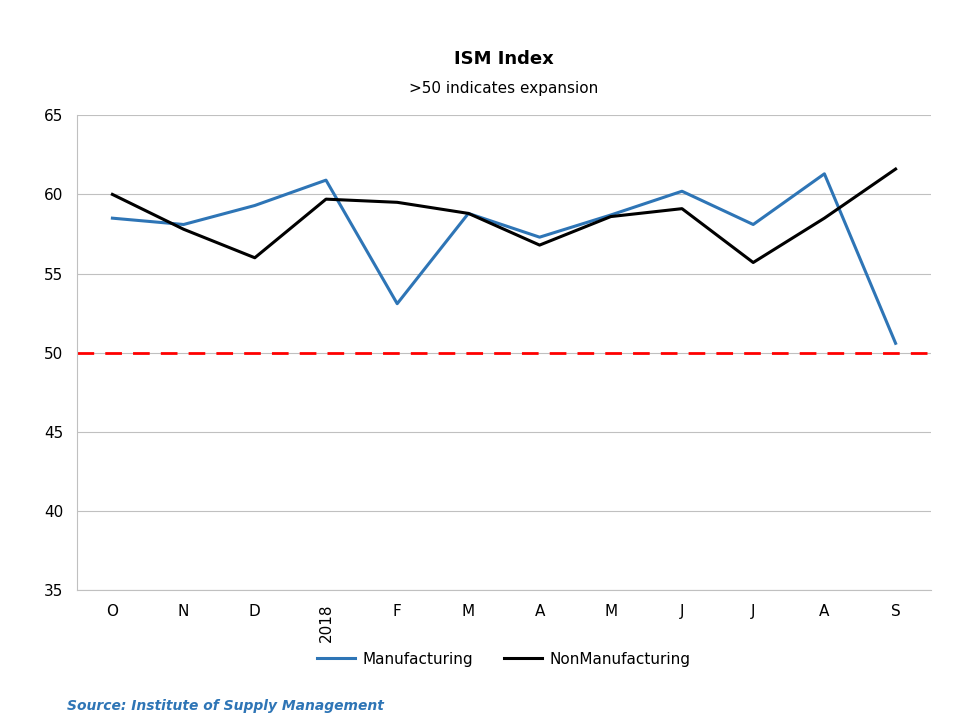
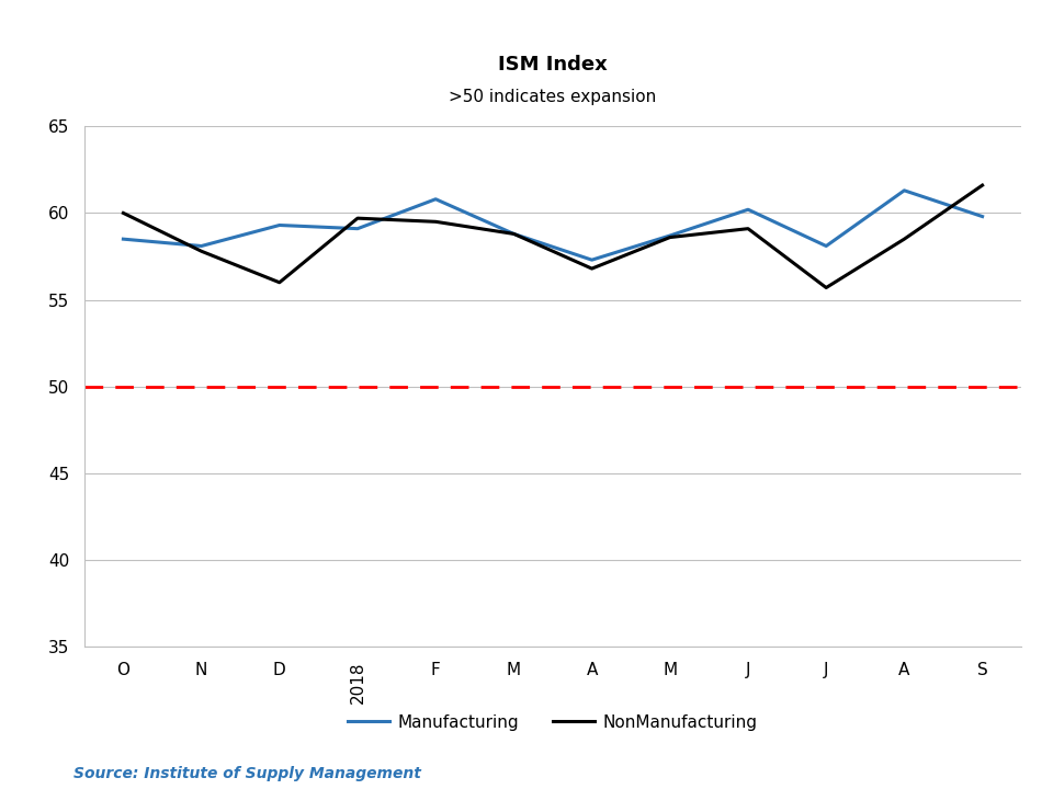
Manufacturing/2018: 60.9 -> 59.1
Manufacturing/F: 53.1 -> 60.8
Manufacturing/S: 50.6 -> 59.8
